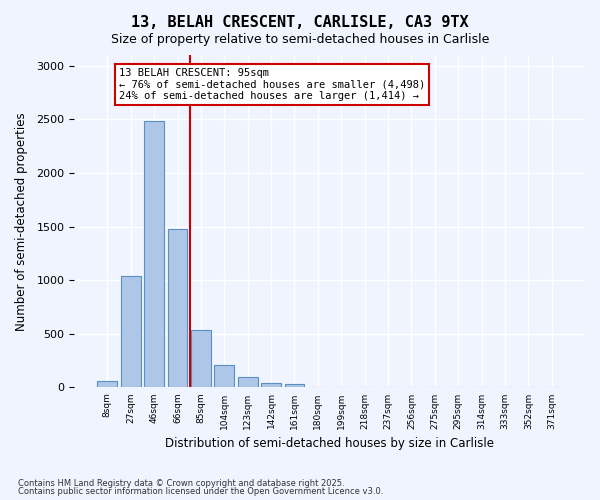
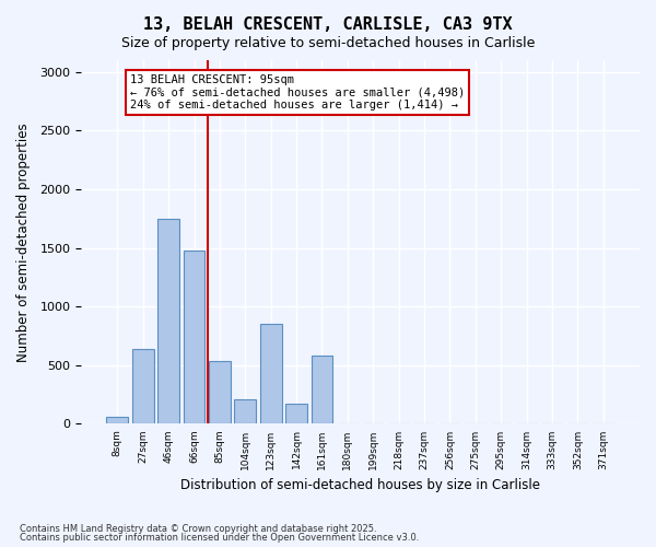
27sqm: 1040 -> 640
46sqm: 2480 -> 1750
123sqm: 100 -> 850
142sqm: 40 -> 170
161sqm: 40 -> 580
